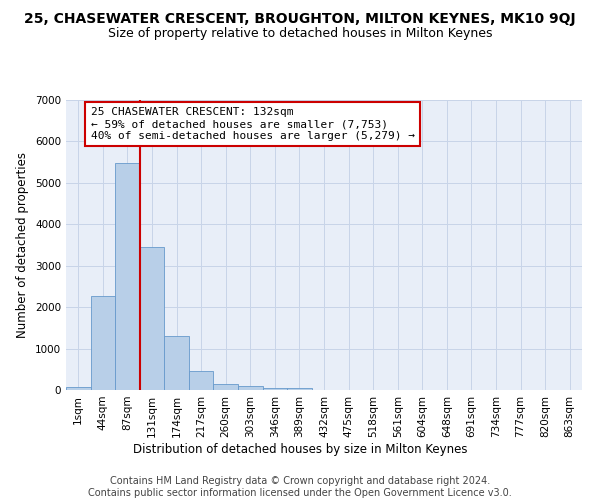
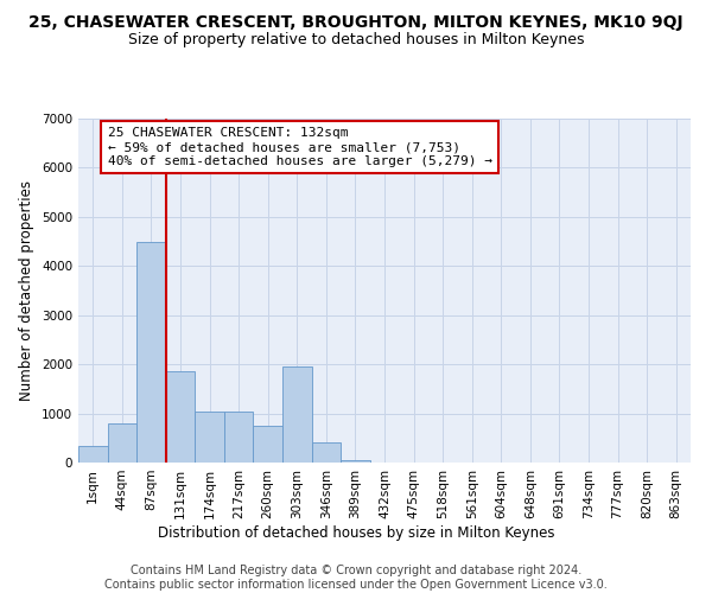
1sqm: 80 -> 350
44sqm: 2280 -> 800
87sqm: 5480 -> 4500
131sqm: 3440 -> 1850
174sqm: 1310 -> 1050
217sqm: 460 -> 1050
260sqm: 160 -> 750
303sqm: 90 -> 1950
346sqm: 60 -> 400
